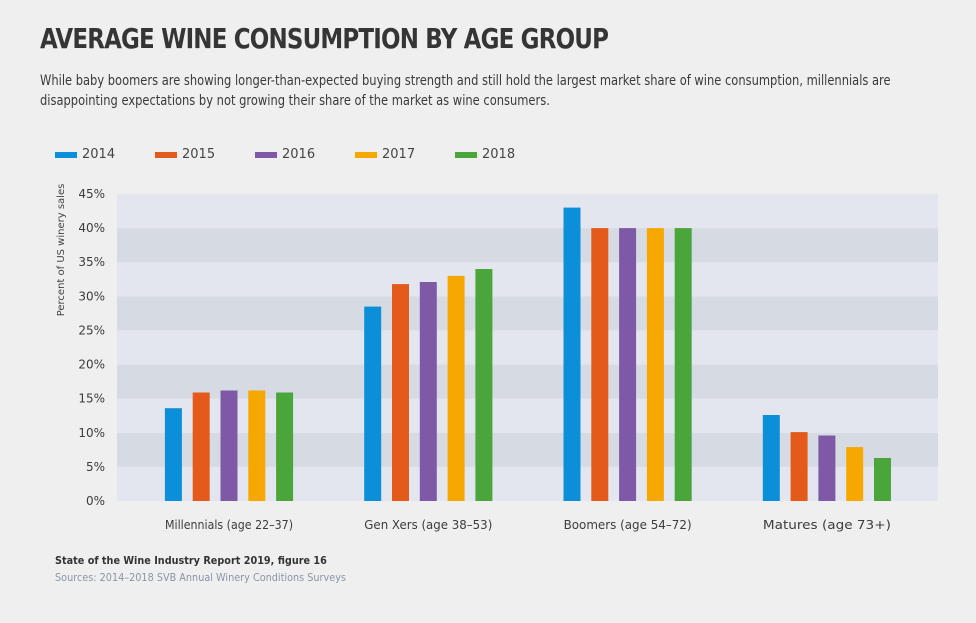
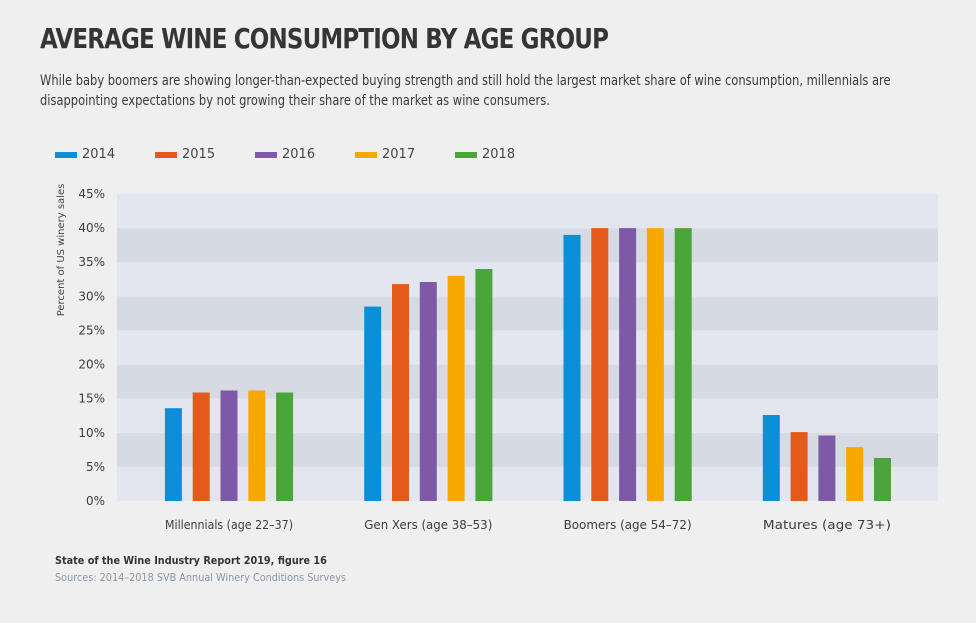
2014/Boomers (age 54–72): 43% -> 39%
